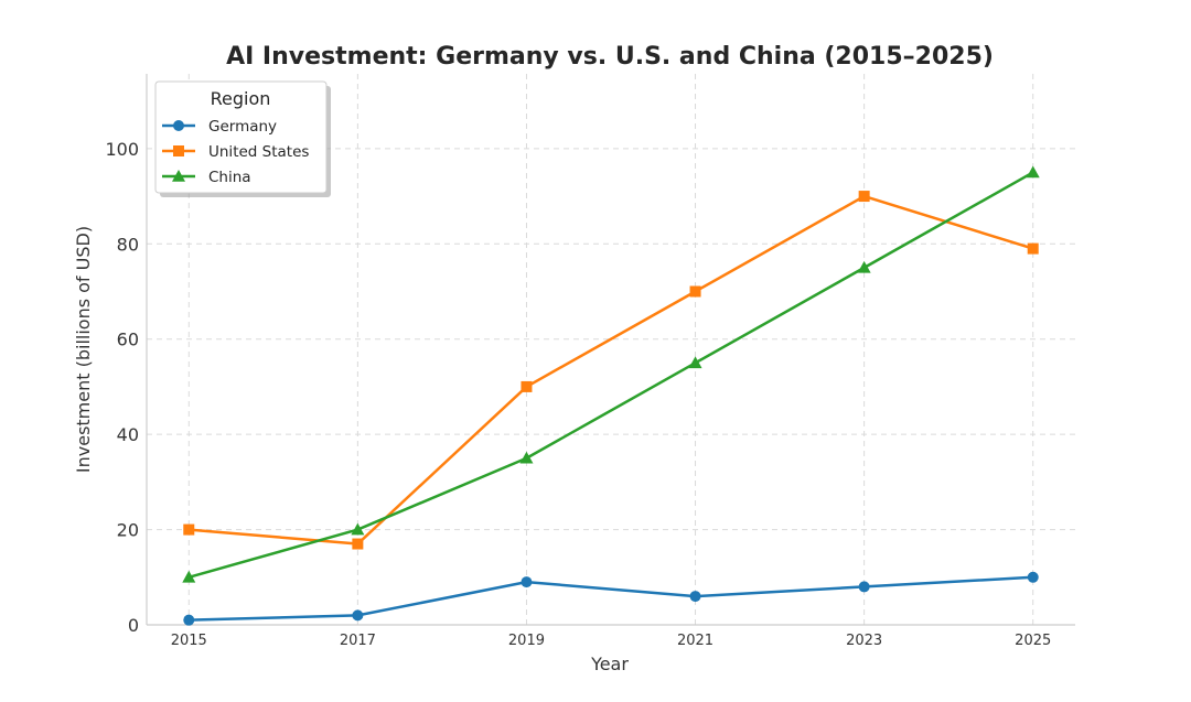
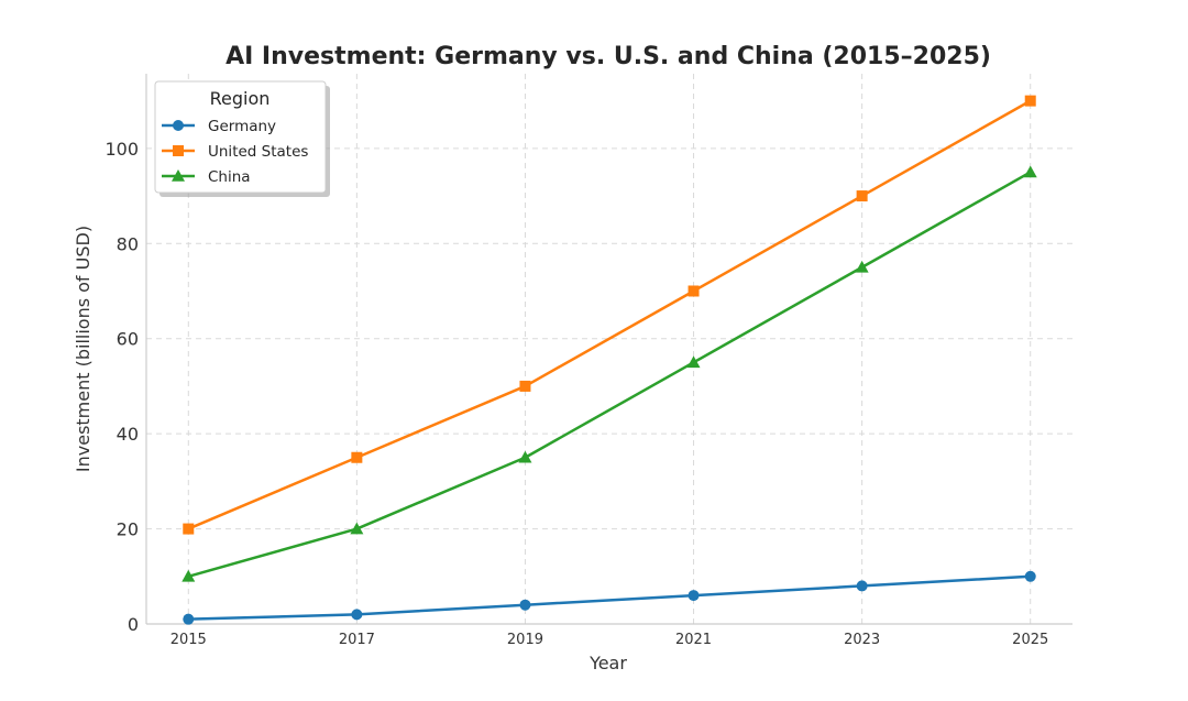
United States/2017: 17 -> 35
Germany/2019: 9 -> 4
United States/2025: 79 -> 110
